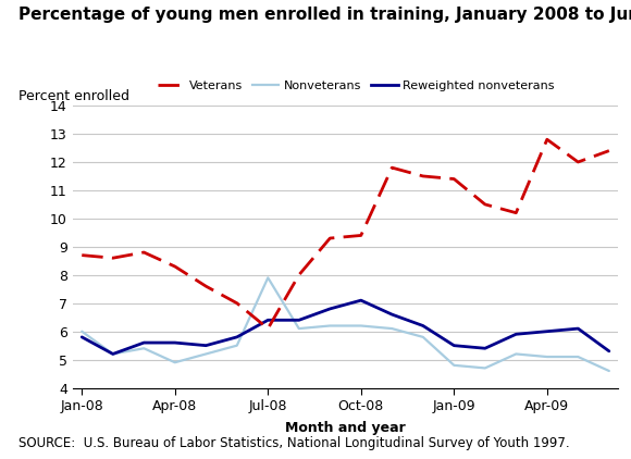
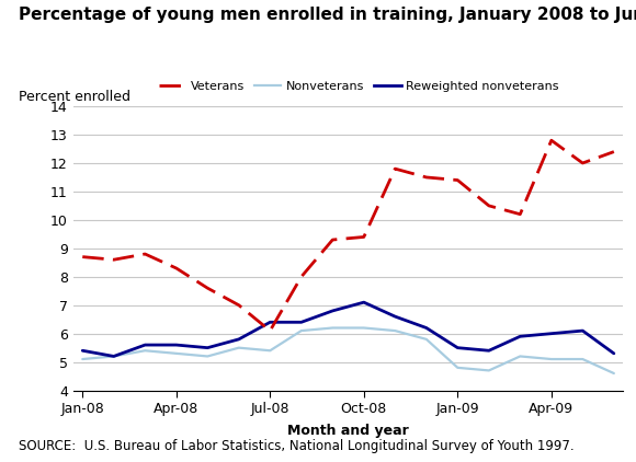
Nonveterans/Jan-08: 6.0 -> 5.1
Reweighted nonveterans/Jan-08: 5.8 -> 5.4
Nonveterans/Apr-08: 4.9 -> 5.3
Nonveterans/Jul-08: 7.9 -> 5.4
